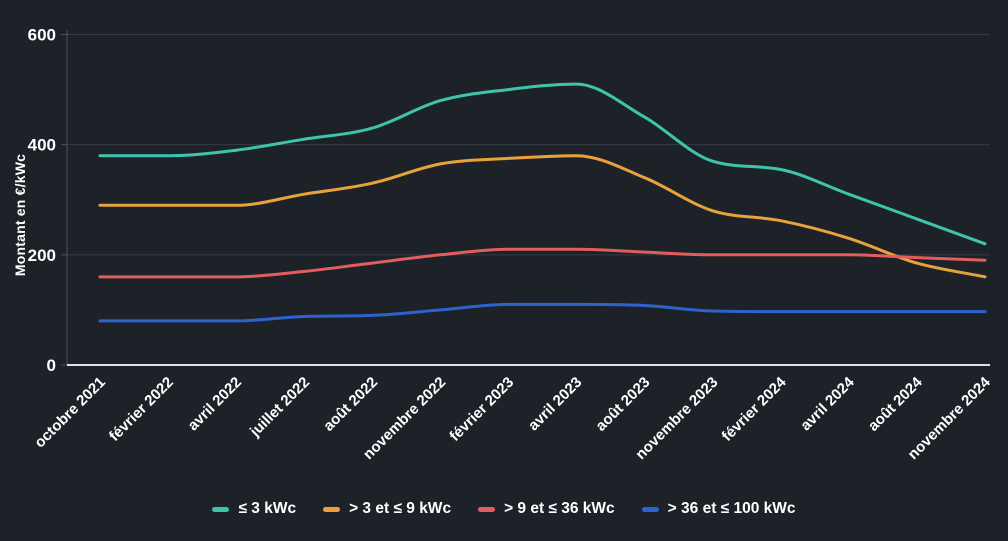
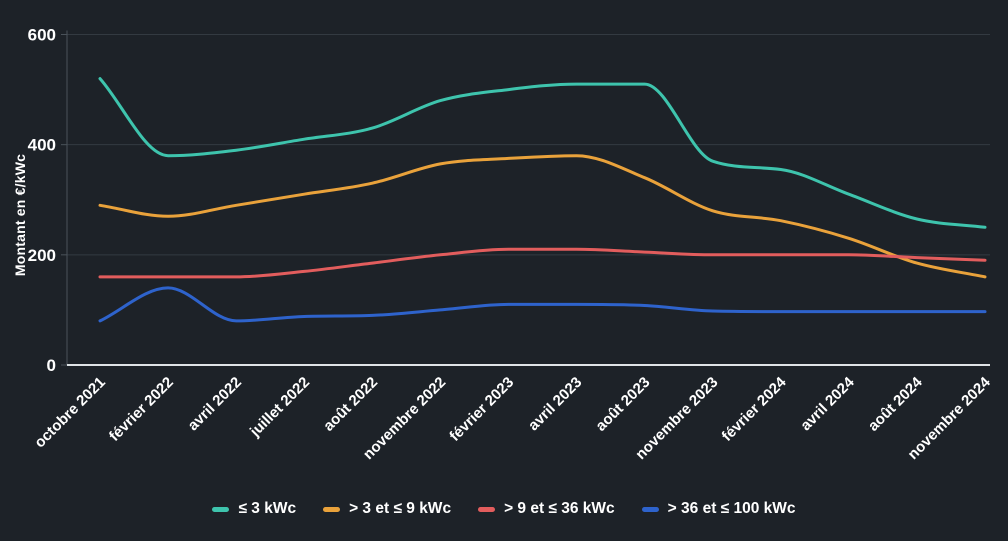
≤ 3 kWc/octobre 2021: 380 -> 520
> 3 et ≤ 9 kWc/février 2022: 290 -> 270
> 36 et ≤ 100 kWc/février 2022: 80 -> 140
≤ 3 kWc/août 2023: 450 -> 510
≤ 3 kWc/novembre 2024: 220 -> 250
